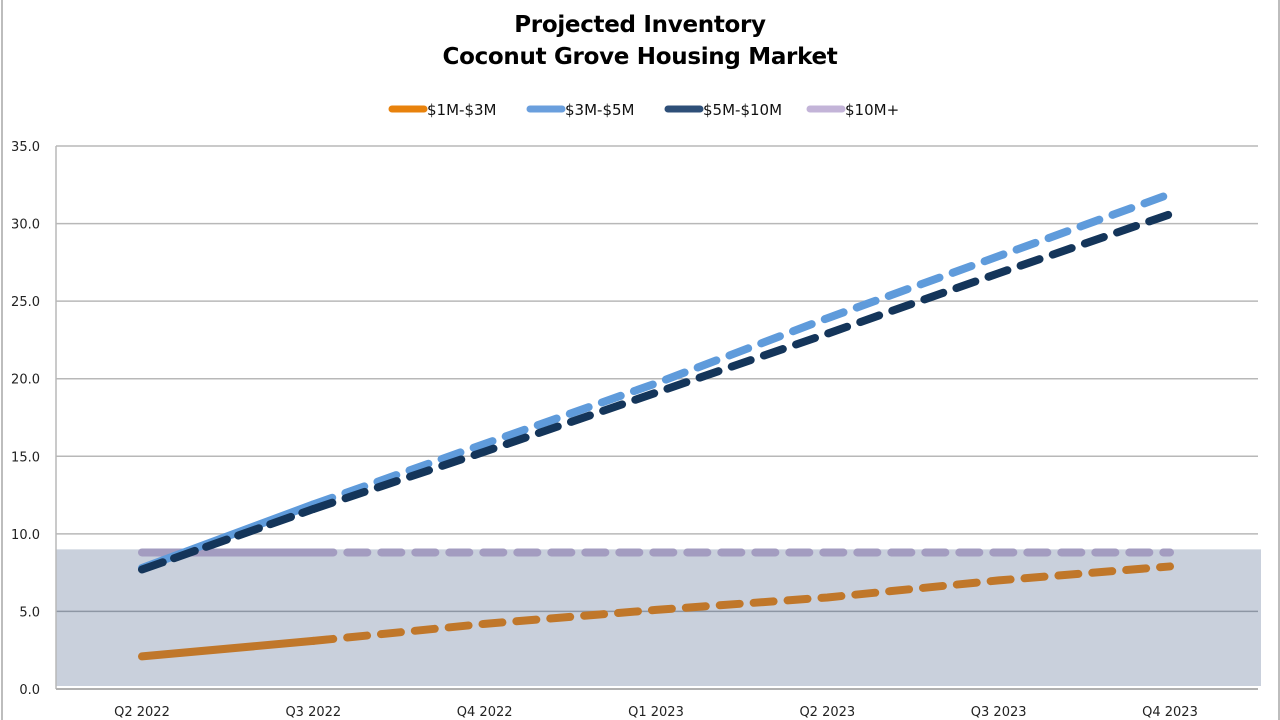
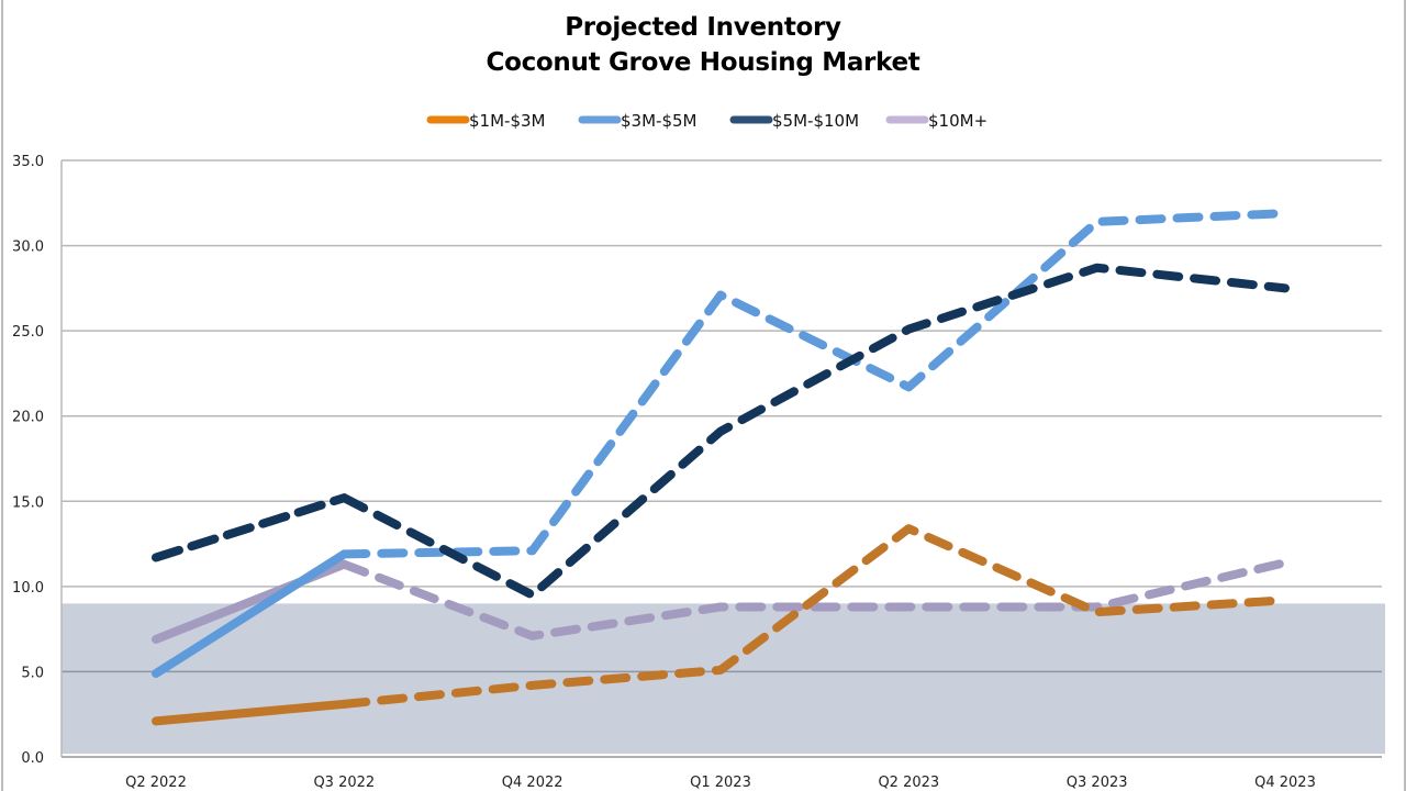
$3M-$5M/Q2 2022: 7.8 -> 4.9
$5M-$10M/Q2 2022: 7.7 -> 11.7
$10M+/Q2 2022: 8.8 -> 6.9
$5M-$10M/Q3 2022: 11.6 -> 15.2
$10M+/Q3 2022: 8.8 -> 11.3
$3M-$5M/Q4 2022: 15.8 -> 12.1
$5M-$10M/Q4 2022: 15.3 -> 9.5
$10M+/Q4 2022: 8.8 -> 7.1
$3M-$5M/Q1 2023: 19.7 -> 27.1
$1M-$3M/Q2 2023: 5.9 -> 13.4
$3M-$5M/Q2 2023: 23.9 -> 21.7
$5M-$10M/Q2 2023: 22.9 -> 25.1
$1M-$3M/Q3 2023: 7.0 -> 8.5
$3M-$5M/Q3 2023: 27.9 -> 31.4
$5M-$10M/Q3 2023: 26.8 -> 28.7
$1M-$3M/Q4 2023: 7.9 -> 9.2
$5M-$10M/Q4 2023: 30.6 -> 27.5
$10M+/Q4 2023: 8.8 -> 11.4
